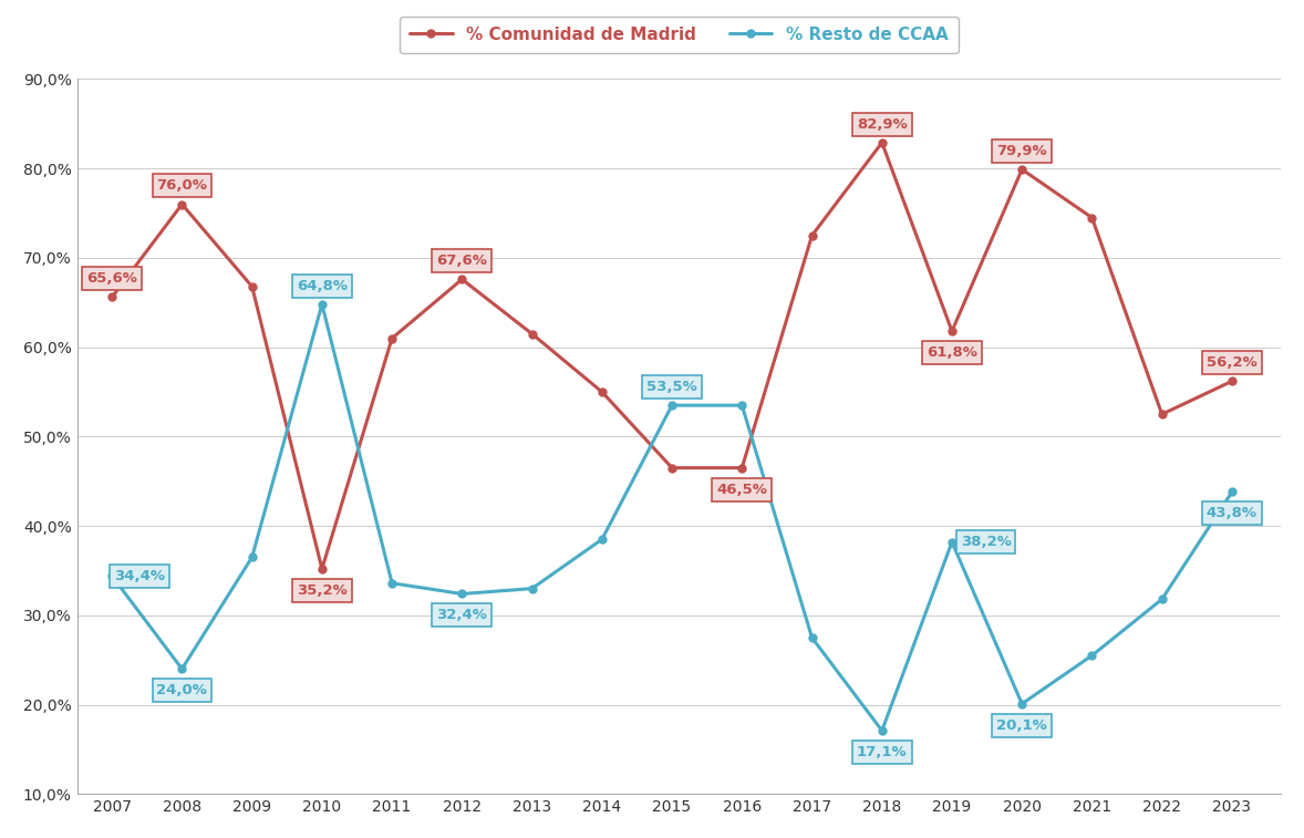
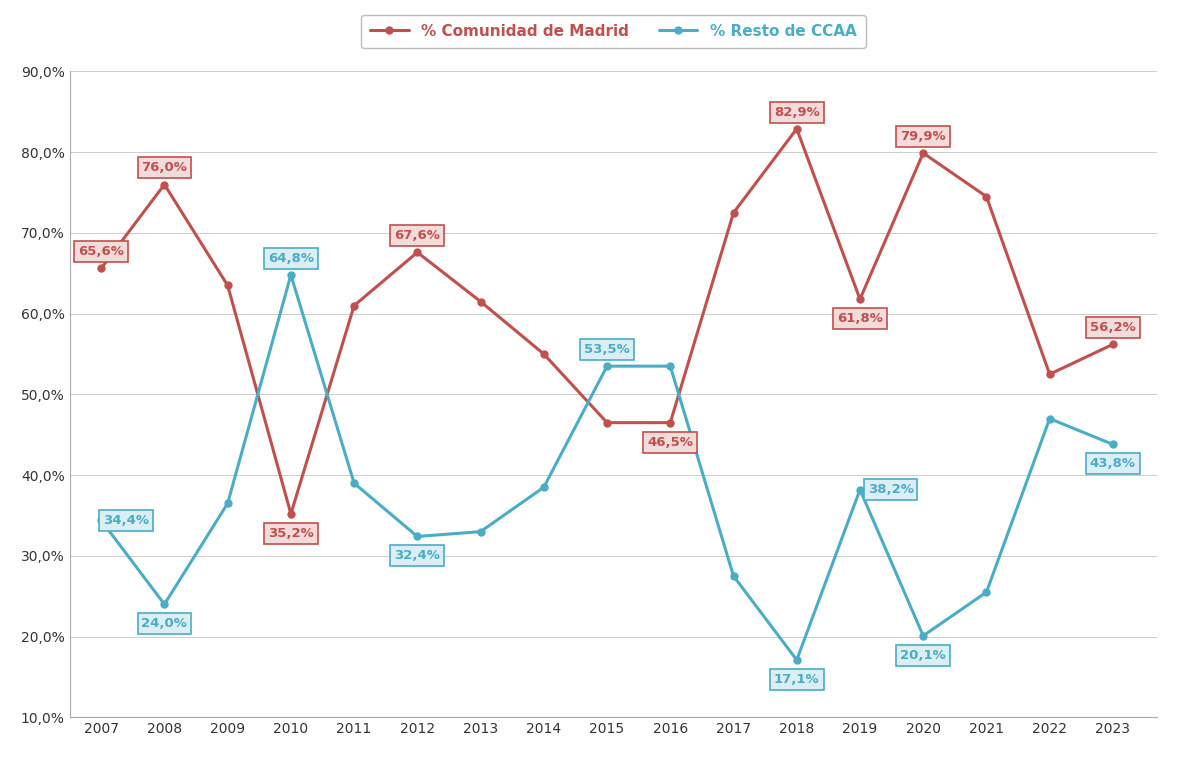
% Comunidad de Madrid/2009: 66,8% -> 63,5%
% Resto de CCAA/2011: 33,6% -> 39,0%
% Resto de CCAA/2022: 31,8% -> 47,0%
